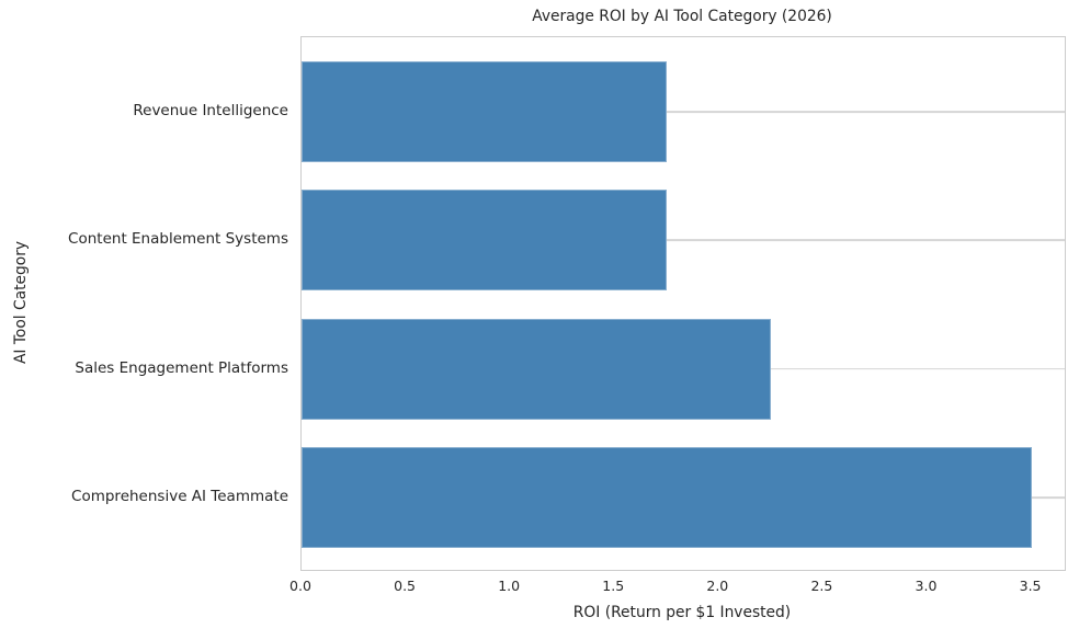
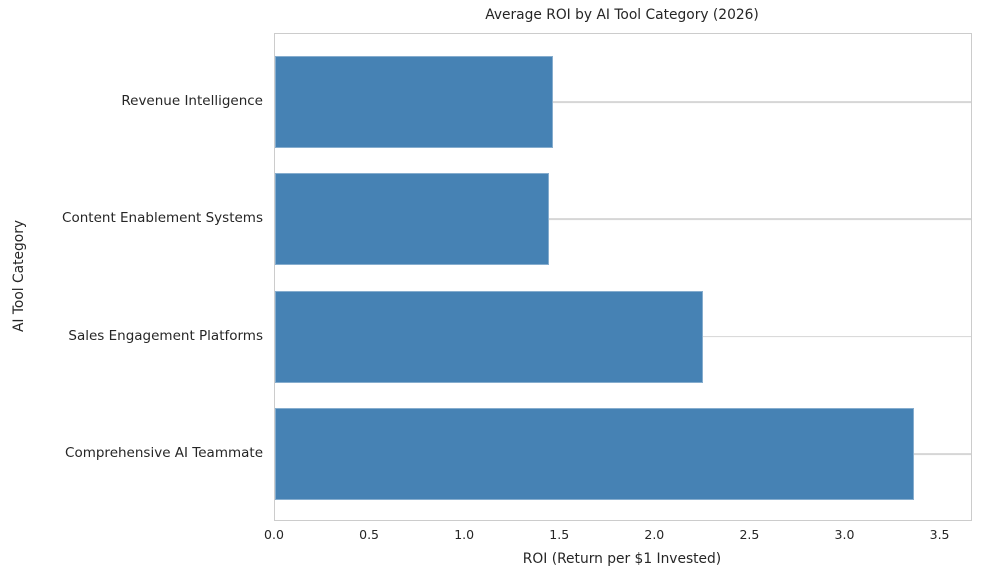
Revenue Intelligence: 1.75 -> 1.46
Content Enablement Systems: 1.75 -> 1.44
Comprehensive AI Teammate: 3.50 -> 3.36
